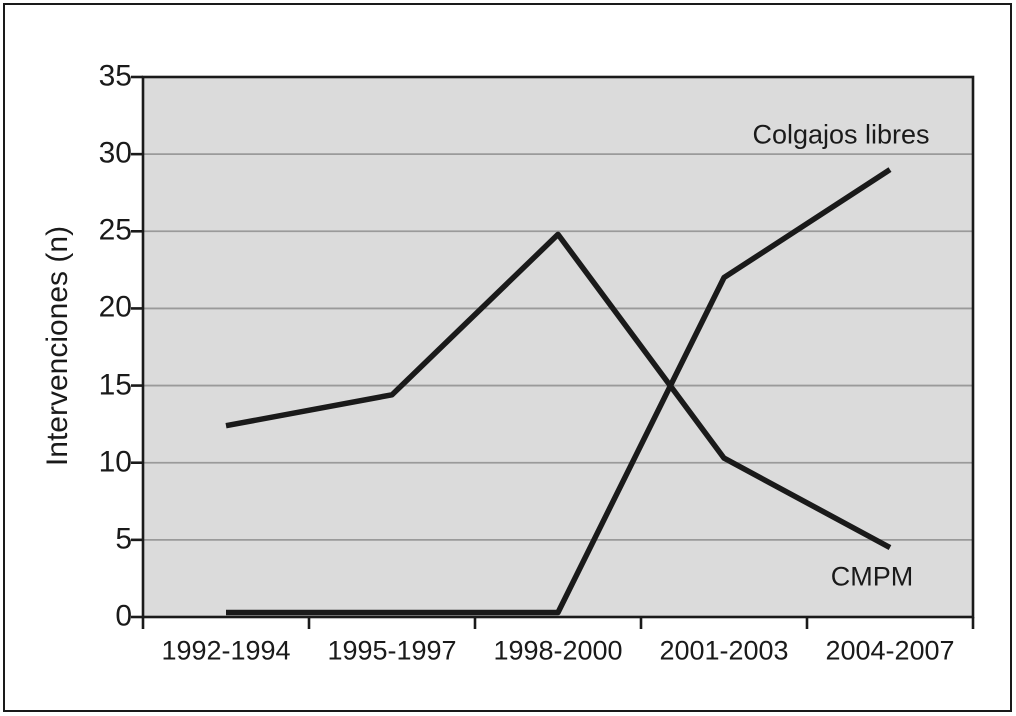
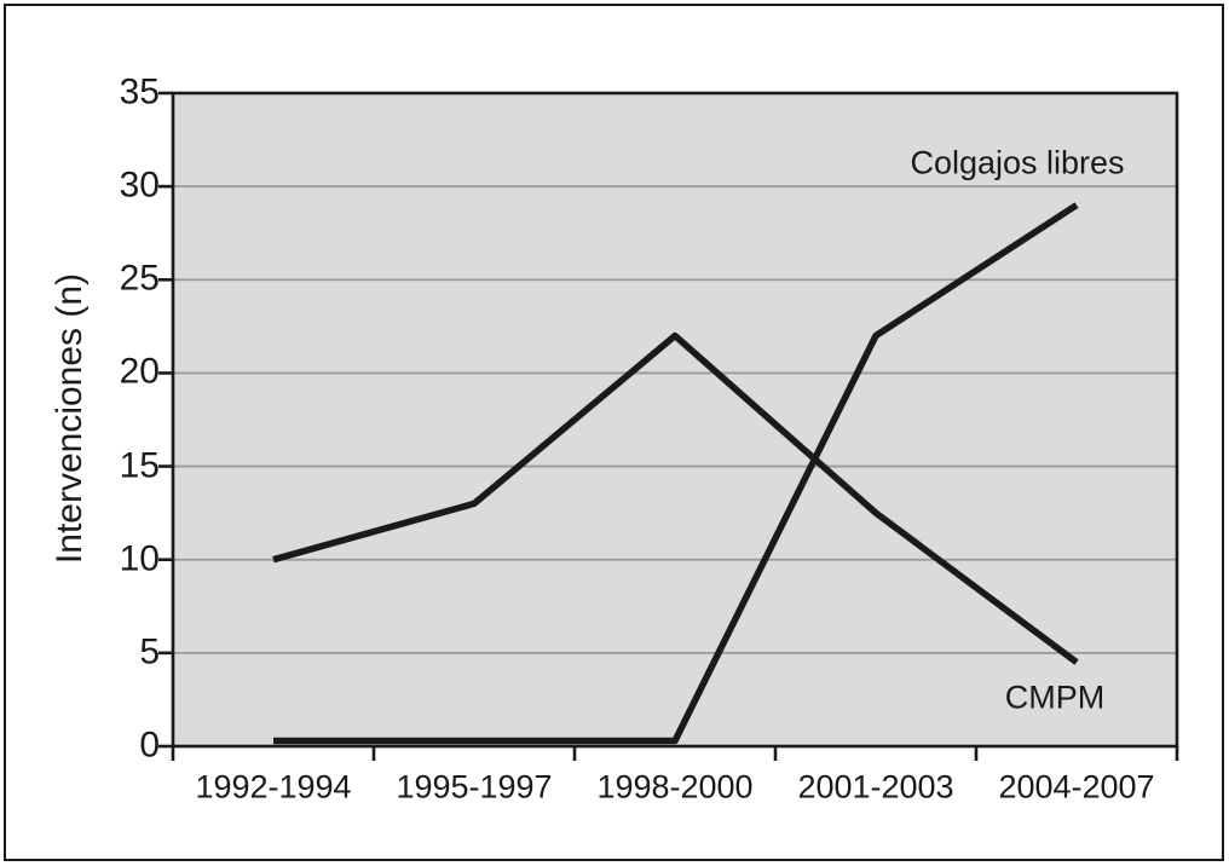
CMPM/1992-1994: 12.4 -> 10.0
CMPM/1995-1997: 14.4 -> 13.0
CMPM/1998-2000: 24.8 -> 22.0
CMPM/2001-2003: 10.3 -> 12.5
